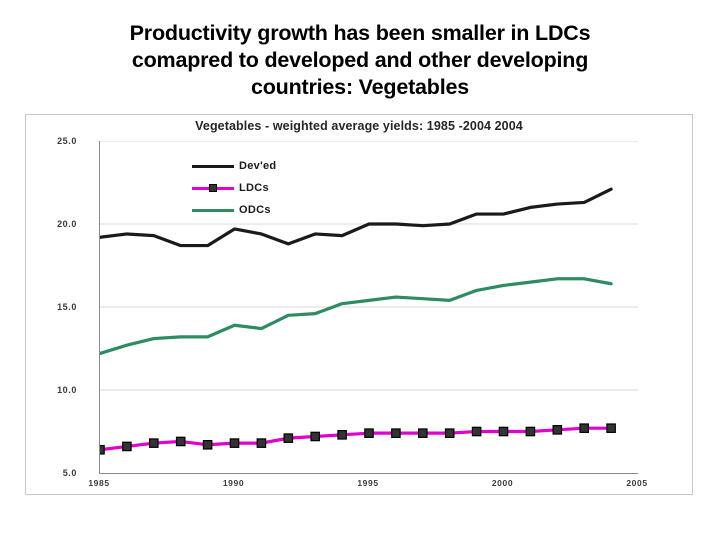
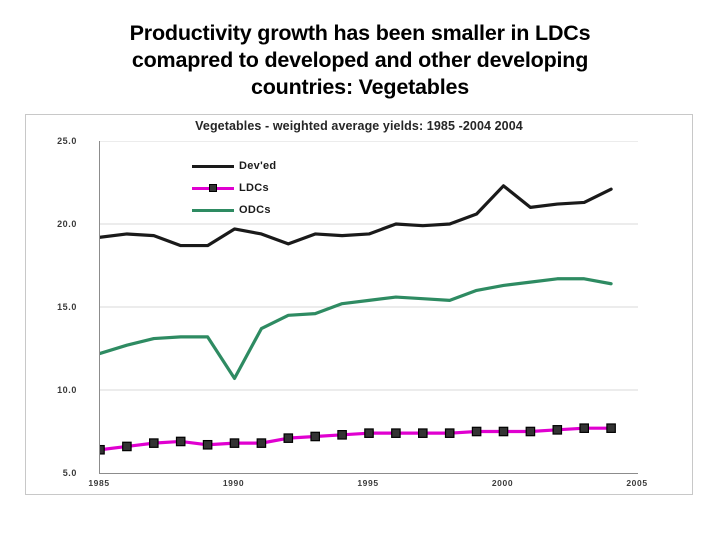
ODCs/1990: 13.9 -> 10.7
Dev'ed/1995: 20.0 -> 19.4
Dev'ed/2000: 20.6 -> 22.3
